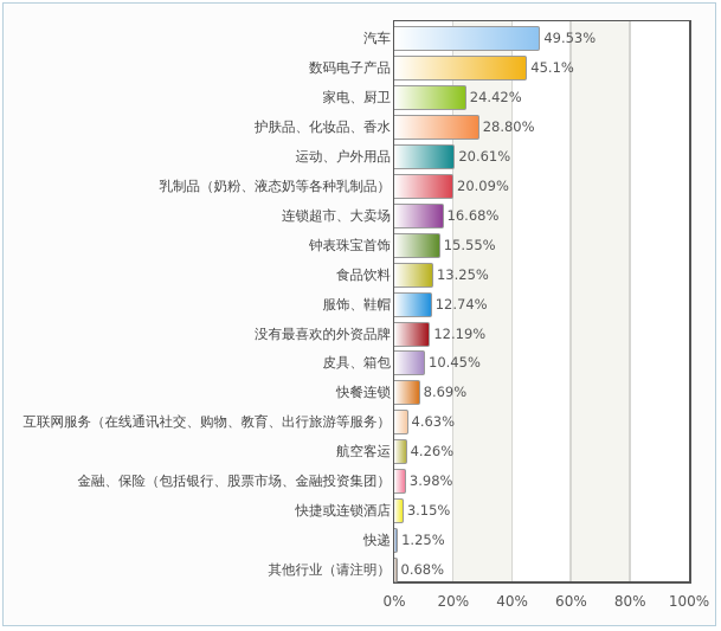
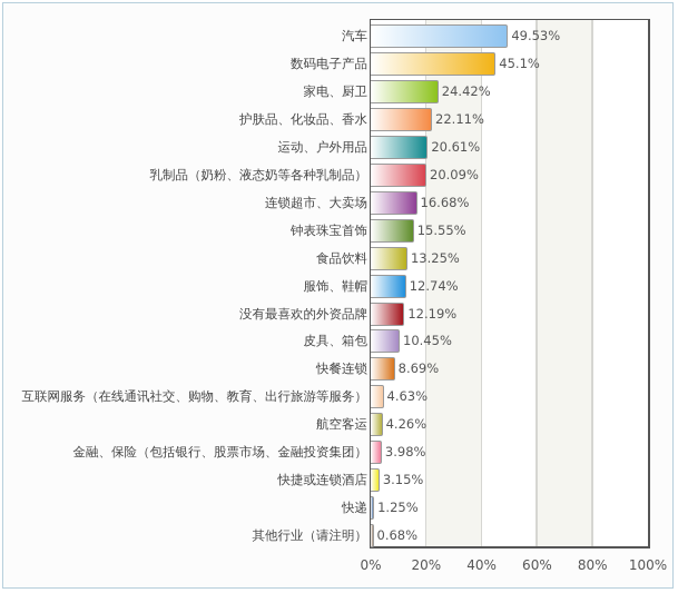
护肤品、化妆品、香水: 28.80% -> 22.11%
